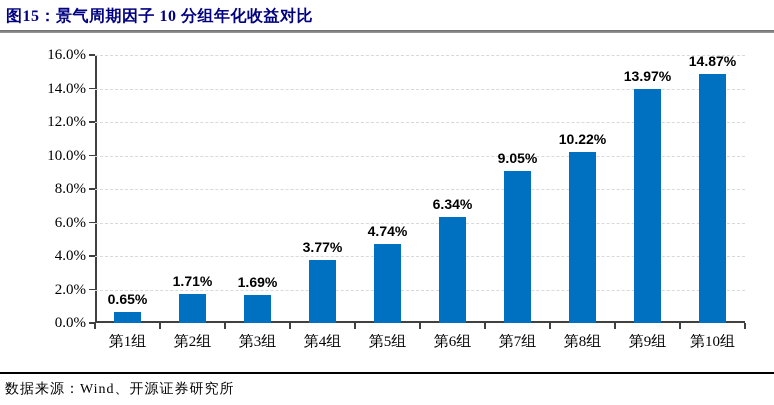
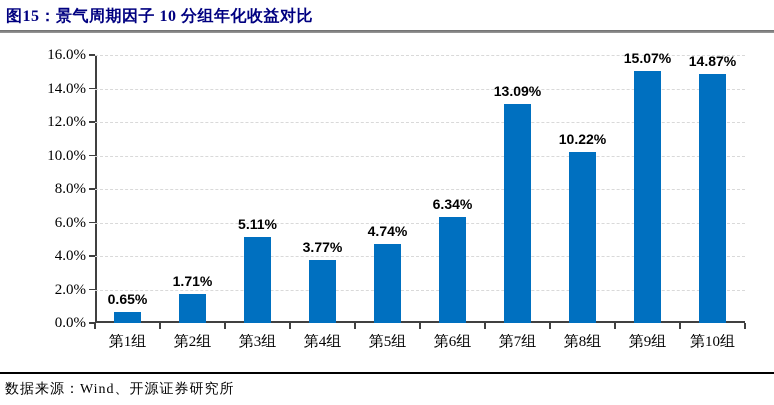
第3组: 1.69% -> 5.11%
第7组: 9.05% -> 13.09%
第9组: 13.97% -> 15.07%
